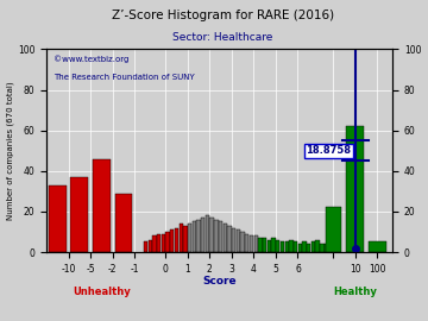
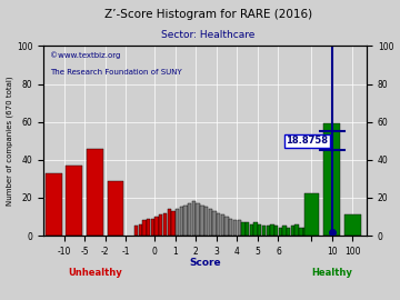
10: 62 -> 59
100: 5 -> 11
